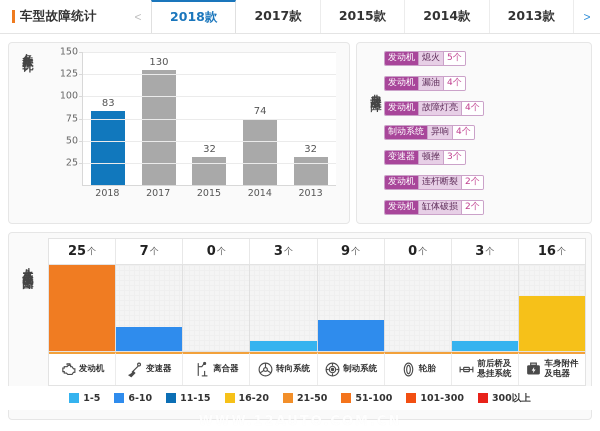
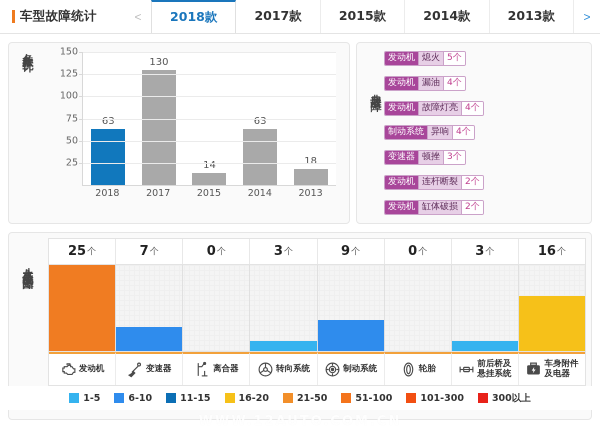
2018: 83 -> 63
2015: 32 -> 14
2014: 74 -> 63
2013: 32 -> 18
